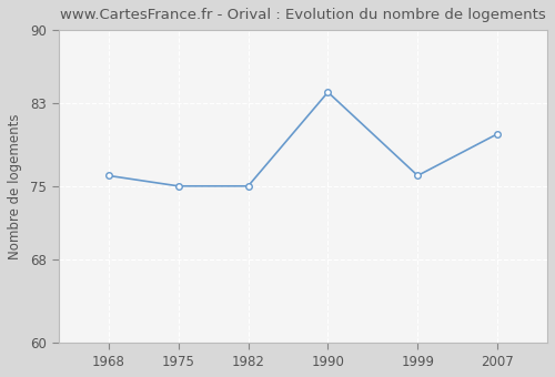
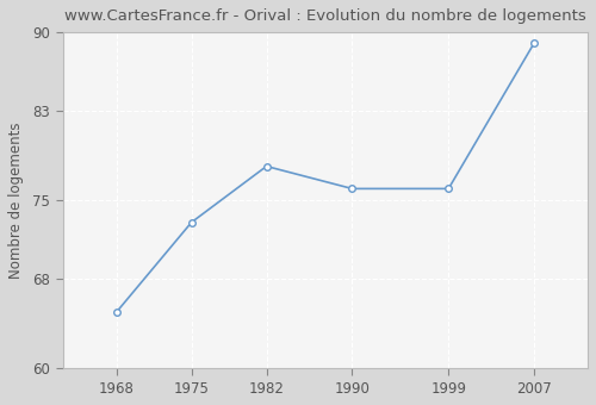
1968: 76 -> 65
1975: 75 -> 73
1982: 75 -> 78
1990: 84 -> 76
2007: 80 -> 89
